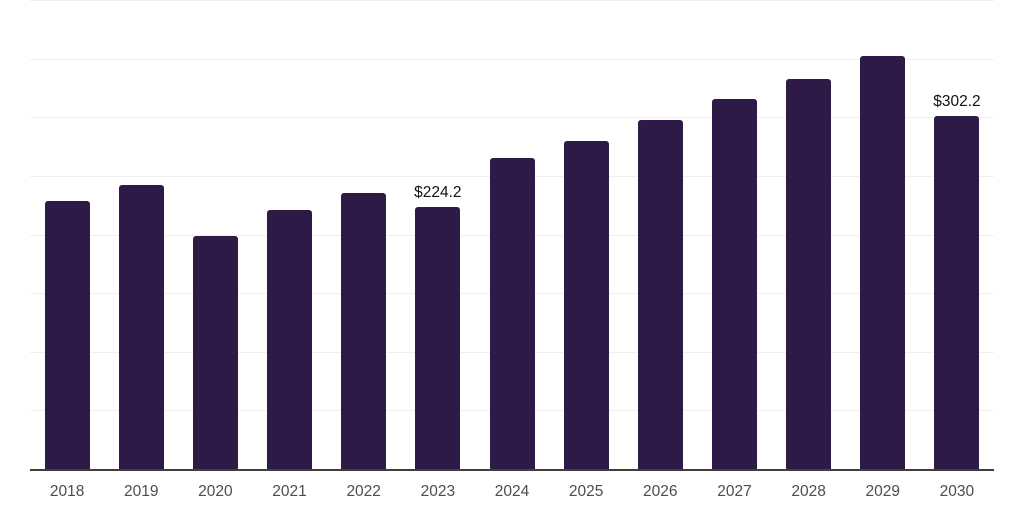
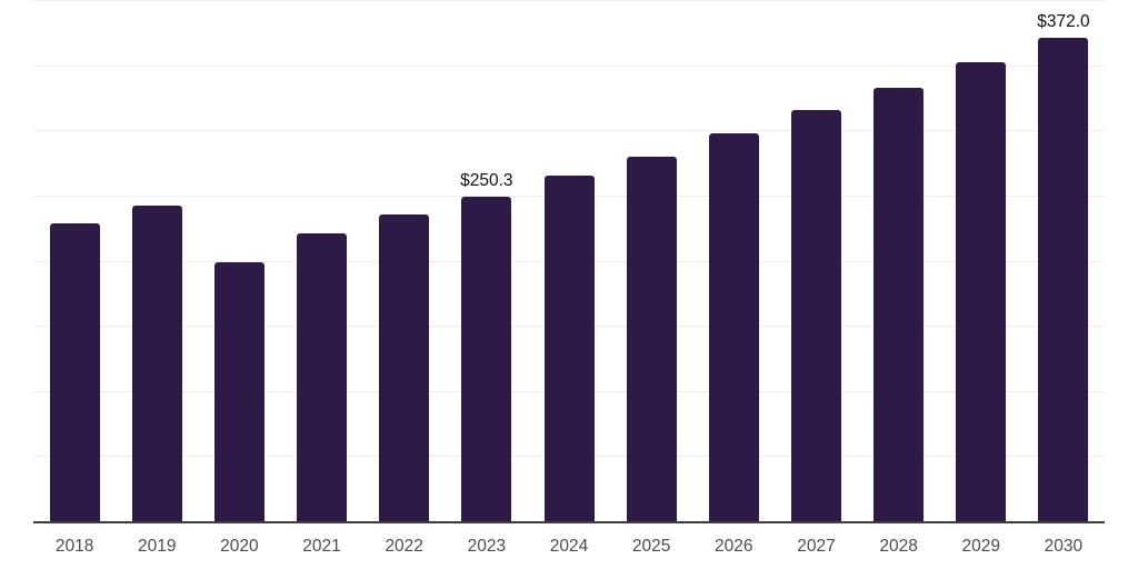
2023: $224.2 -> $250.3
2030: $302.2 -> $372.0
